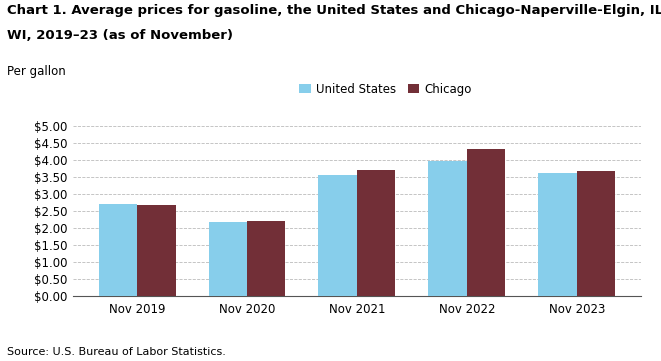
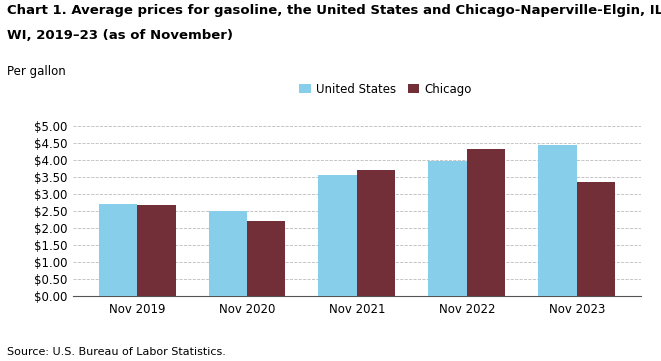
United States/Nov 2020: $2.17 -> $2.50
United States/Nov 2023: $3.63 -> $4.45
Chicago/Nov 2023: $3.68 -> $3.35
